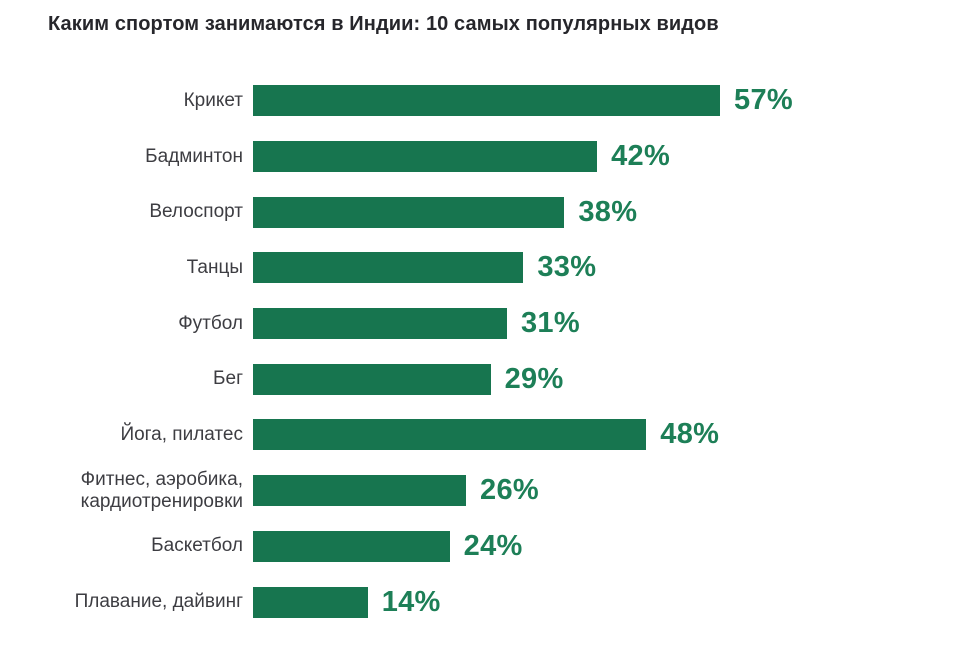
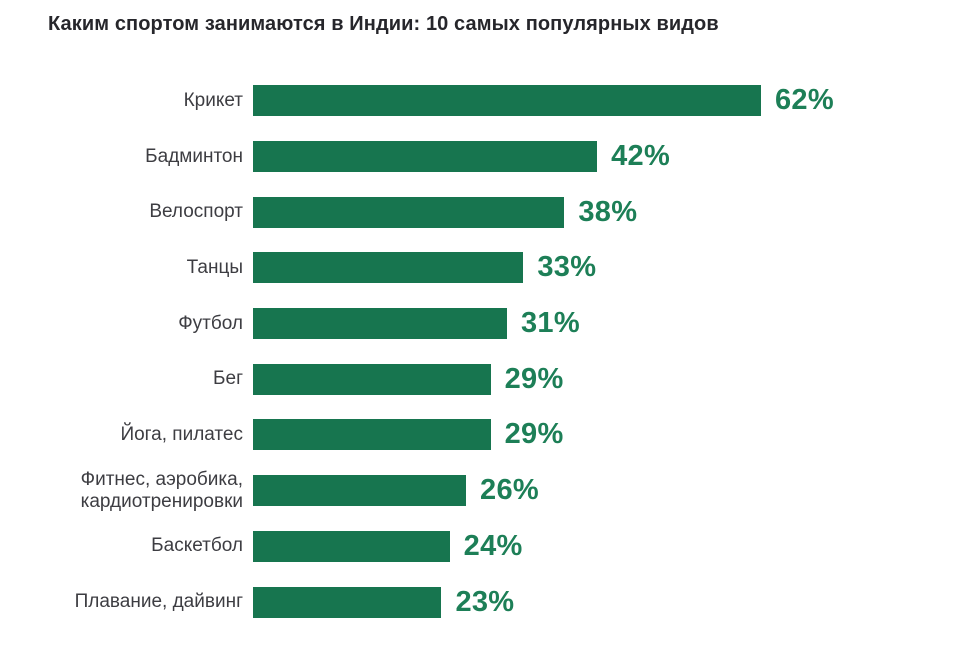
Крикет: 57% -> 62%
Йога, пилатес: 48% -> 29%
Плавание, дайвинг: 14% -> 23%
